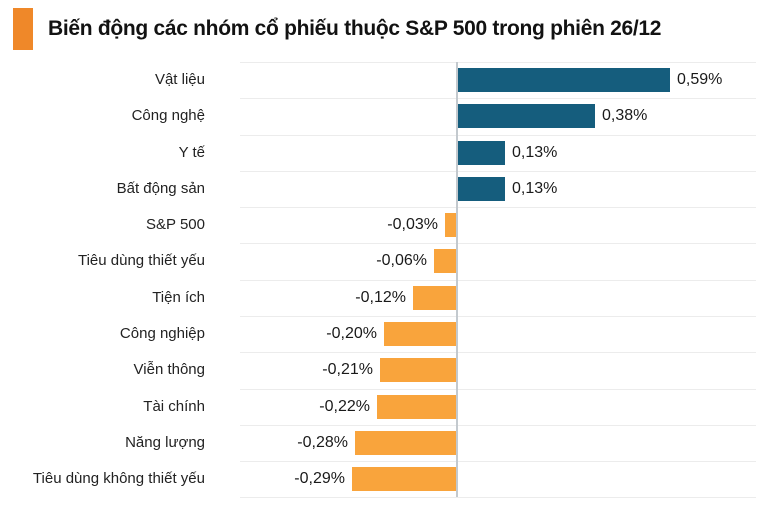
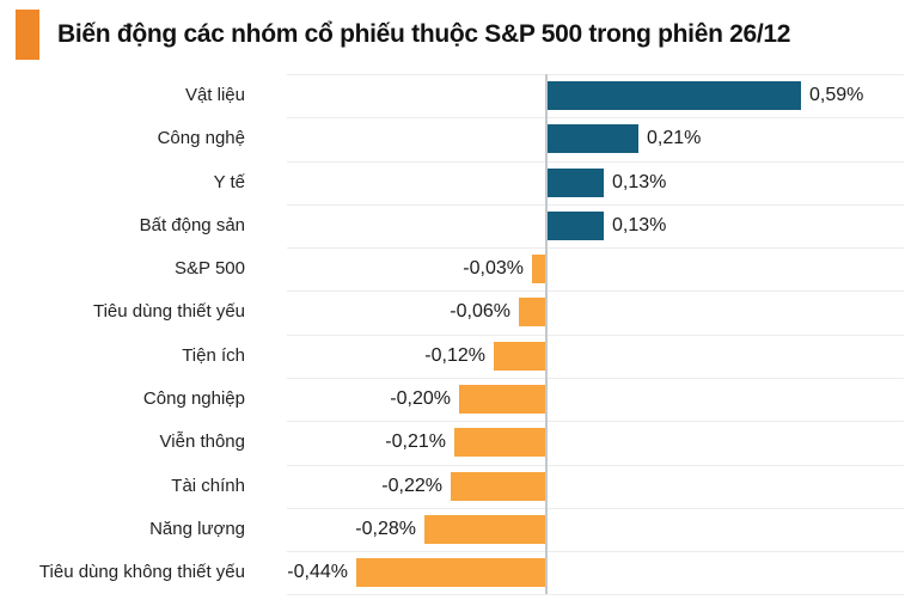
Công nghệ: 0,38% -> 0,21%
Tiêu dùng không thiết yếu: -0,29% -> -0,44%
